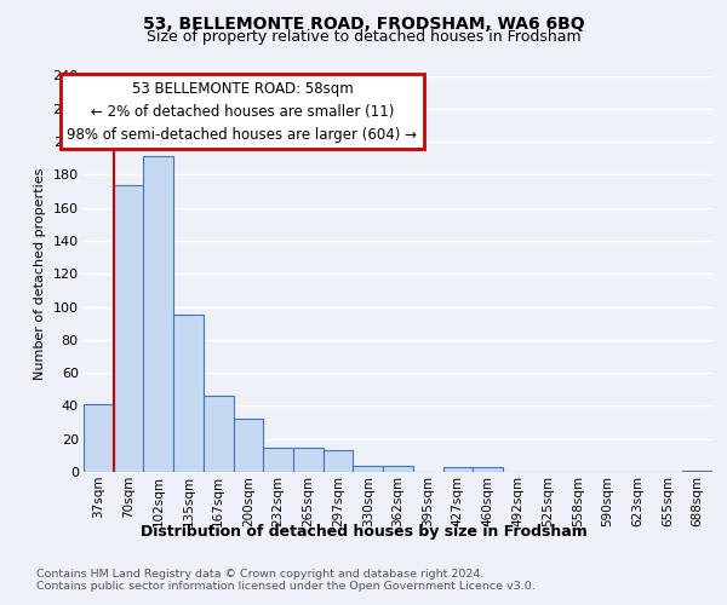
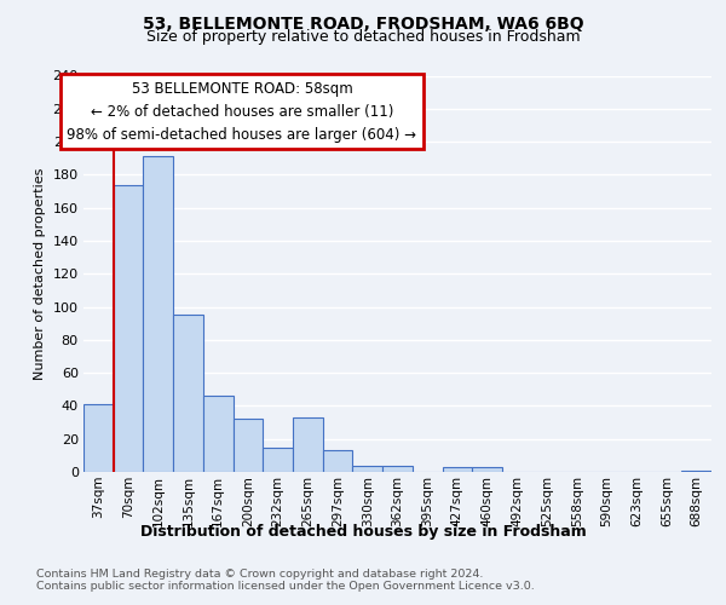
265sqm: 15 -> 33
